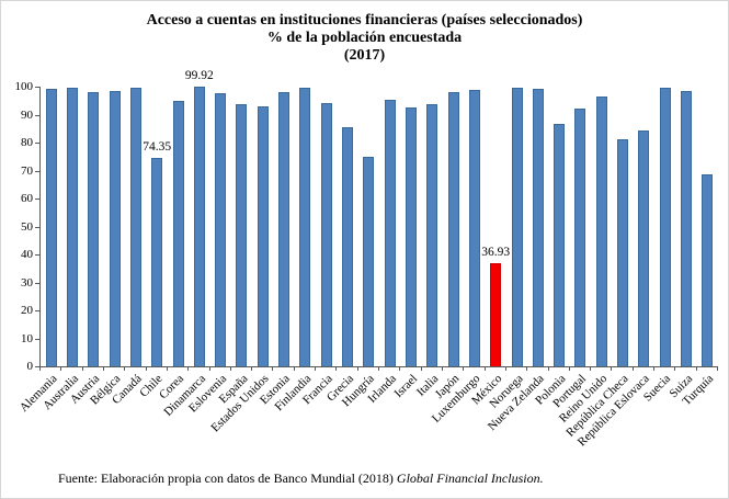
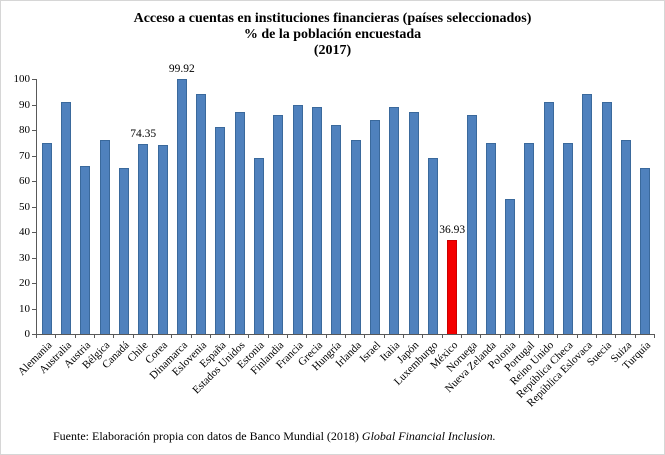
Alemania: 99 -> 75
Australia: 100 -> 91
Austria: 98 -> 66
Bélgica: 99 -> 76
Canadá: 100 -> 65
Corea: 95 -> 74
Eslovenia: 98 -> 94
España: 94 -> 81
Estados Unidos: 93 -> 87
Estonia: 98 -> 69
Finlandia: 100 -> 86
Francia: 94 -> 90
Grecia: 86 -> 89
Hungría: 75 -> 82
Irlanda: 95 -> 76
Israel: 92 -> 84
Italia: 94 -> 89
Japón: 98 -> 87
Luxemburgo: 99 -> 69
Noruega: 100 -> 86
Nueva Zelanda: 99 -> 75
Polonia: 87 -> 53
Portugal: 92 -> 75
Reino Unido: 96 -> 91
República Checa: 81 -> 75
República Eslovaca: 84 -> 94
Suecia: 100 -> 91
Suiza: 98 -> 76
Turquía: 69 -> 65
